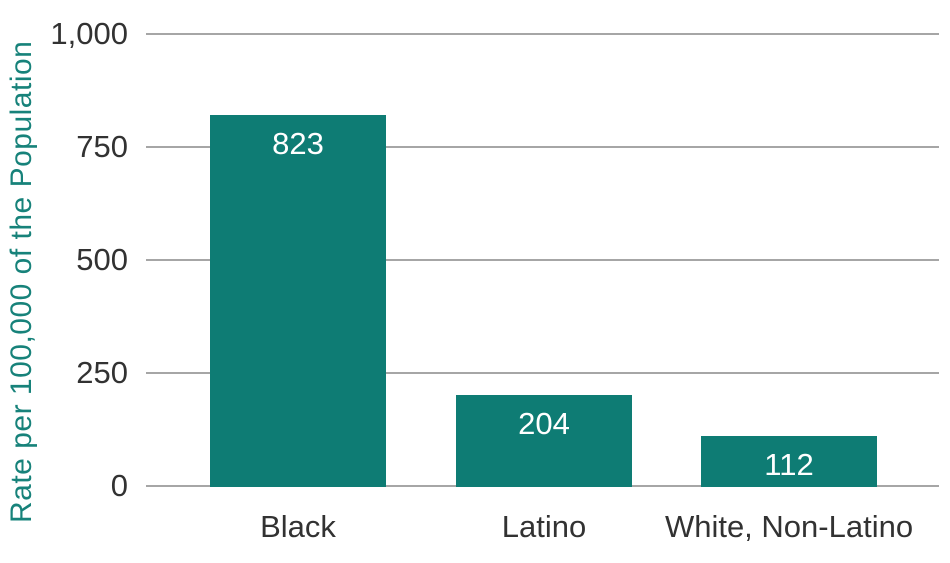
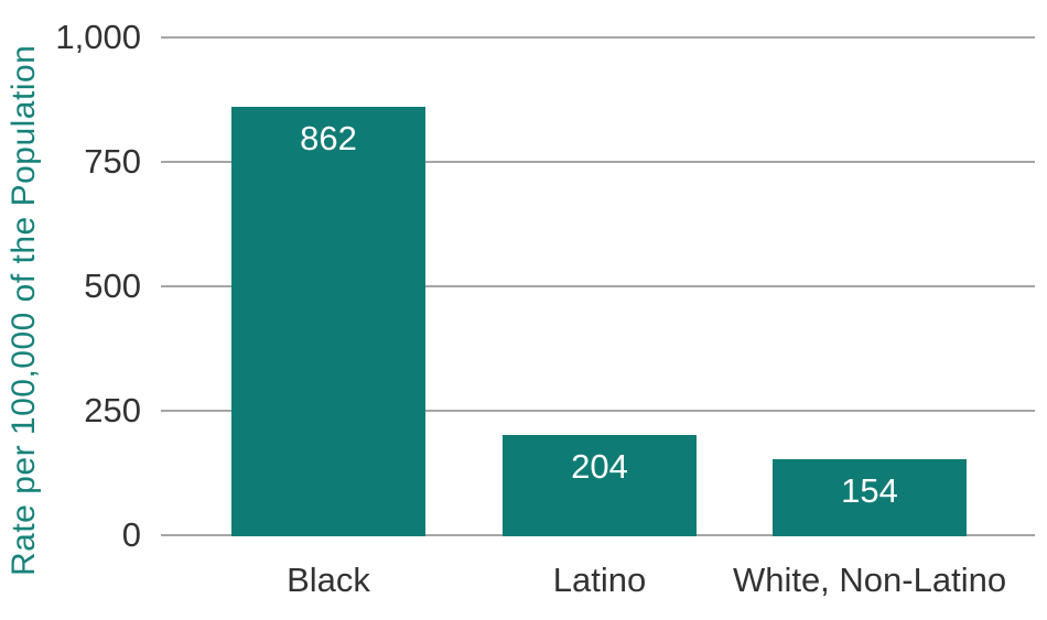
Black: 823 -> 862
White, Non-Latino: 112 -> 154
